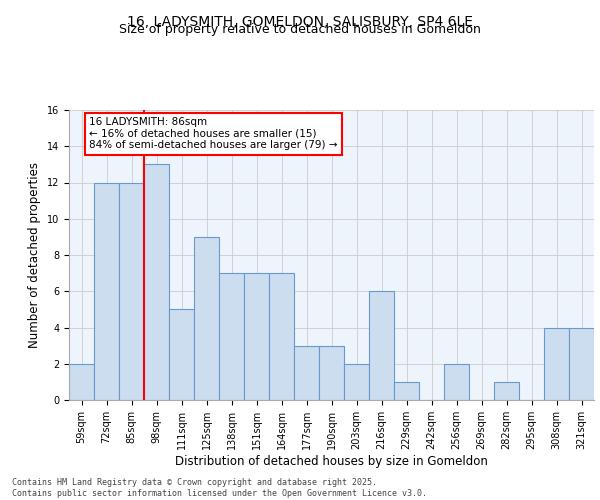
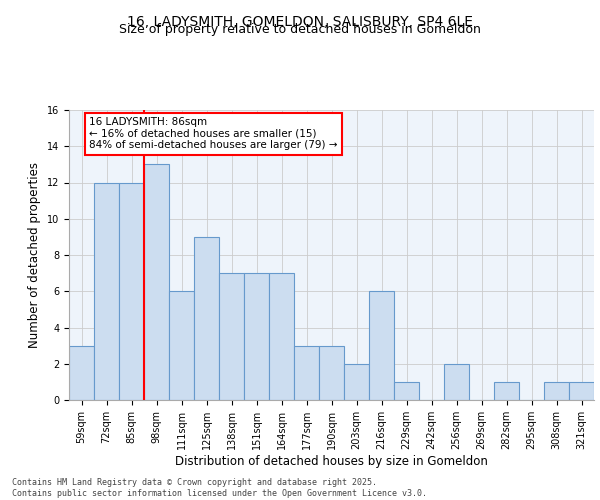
59sqm: 2 -> 3
111sqm: 5 -> 6
308sqm: 4 -> 1
321sqm: 4 -> 1
